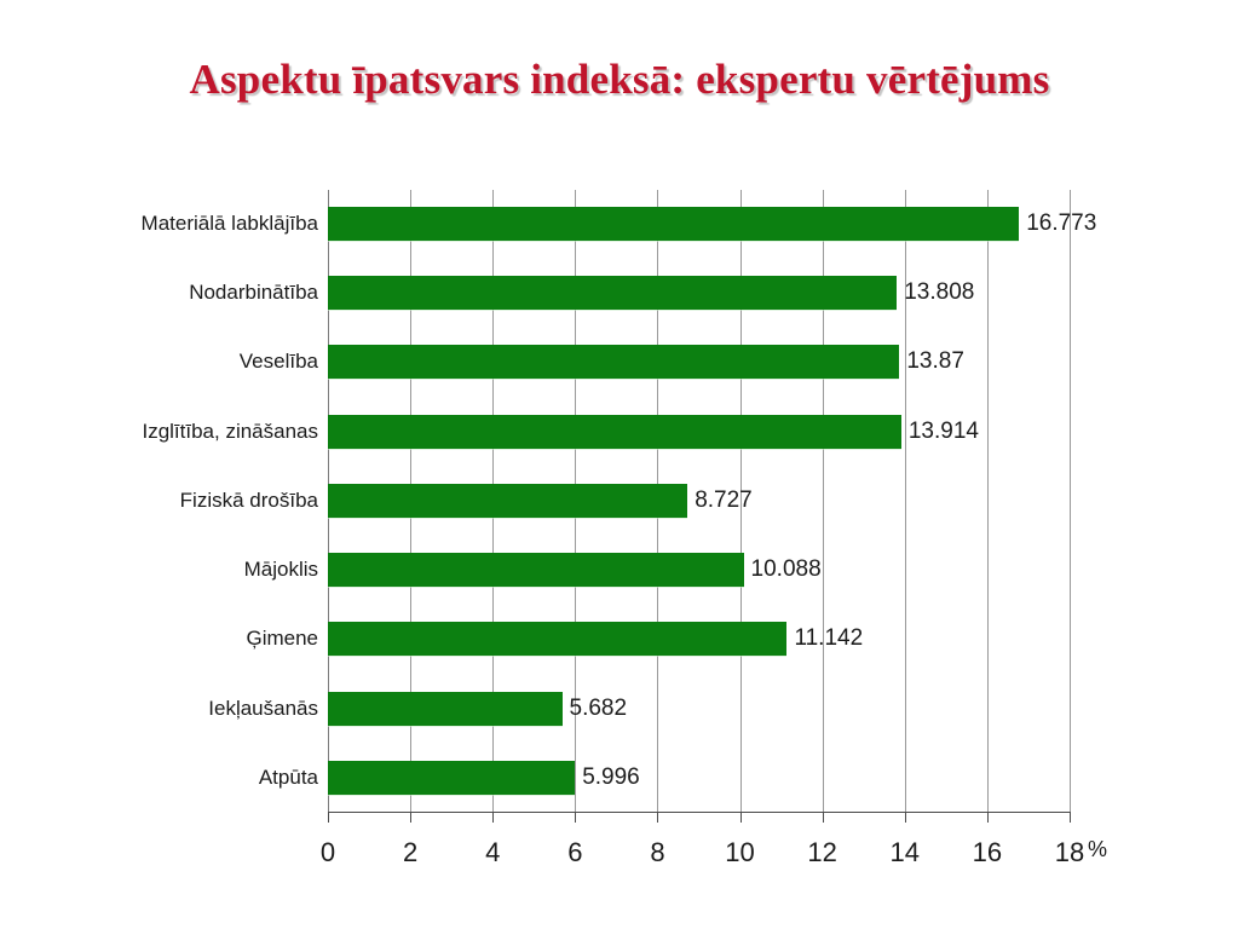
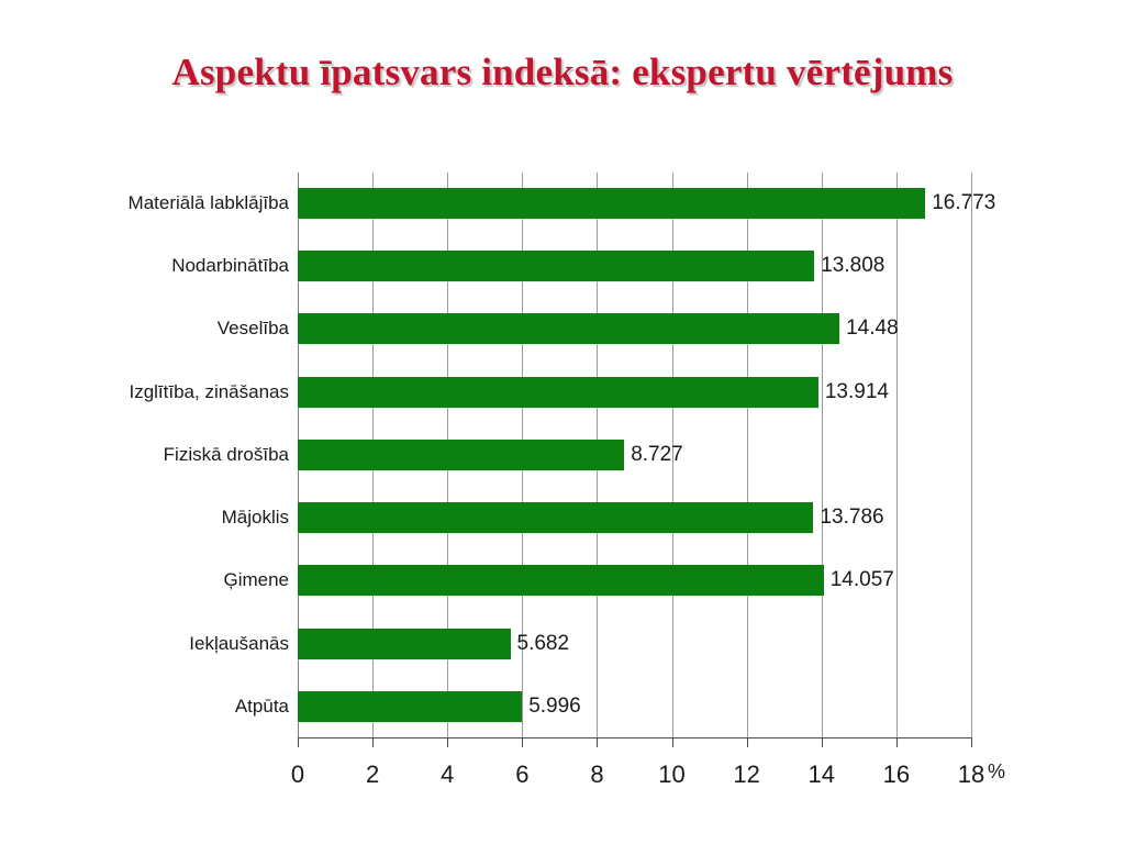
Veselība: 13.87 -> 14.48
Mājoklis: 10.088 -> 13.786
Ģimene: 11.142 -> 14.057
